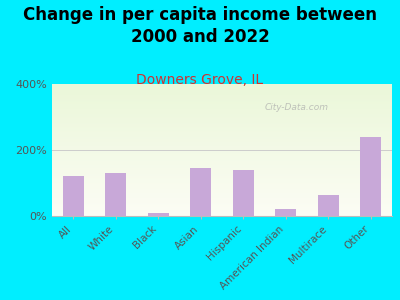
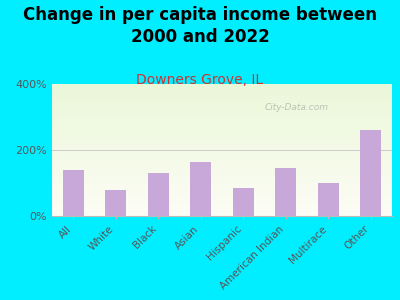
All: 120% -> 140%
White: 130% -> 80%
Black: 8% -> 130%
Asian: 145% -> 165%
Hispanic: 140% -> 85%
American Indian: 20% -> 145%
Multirace: 65% -> 100%
Other: 240% -> 260%
